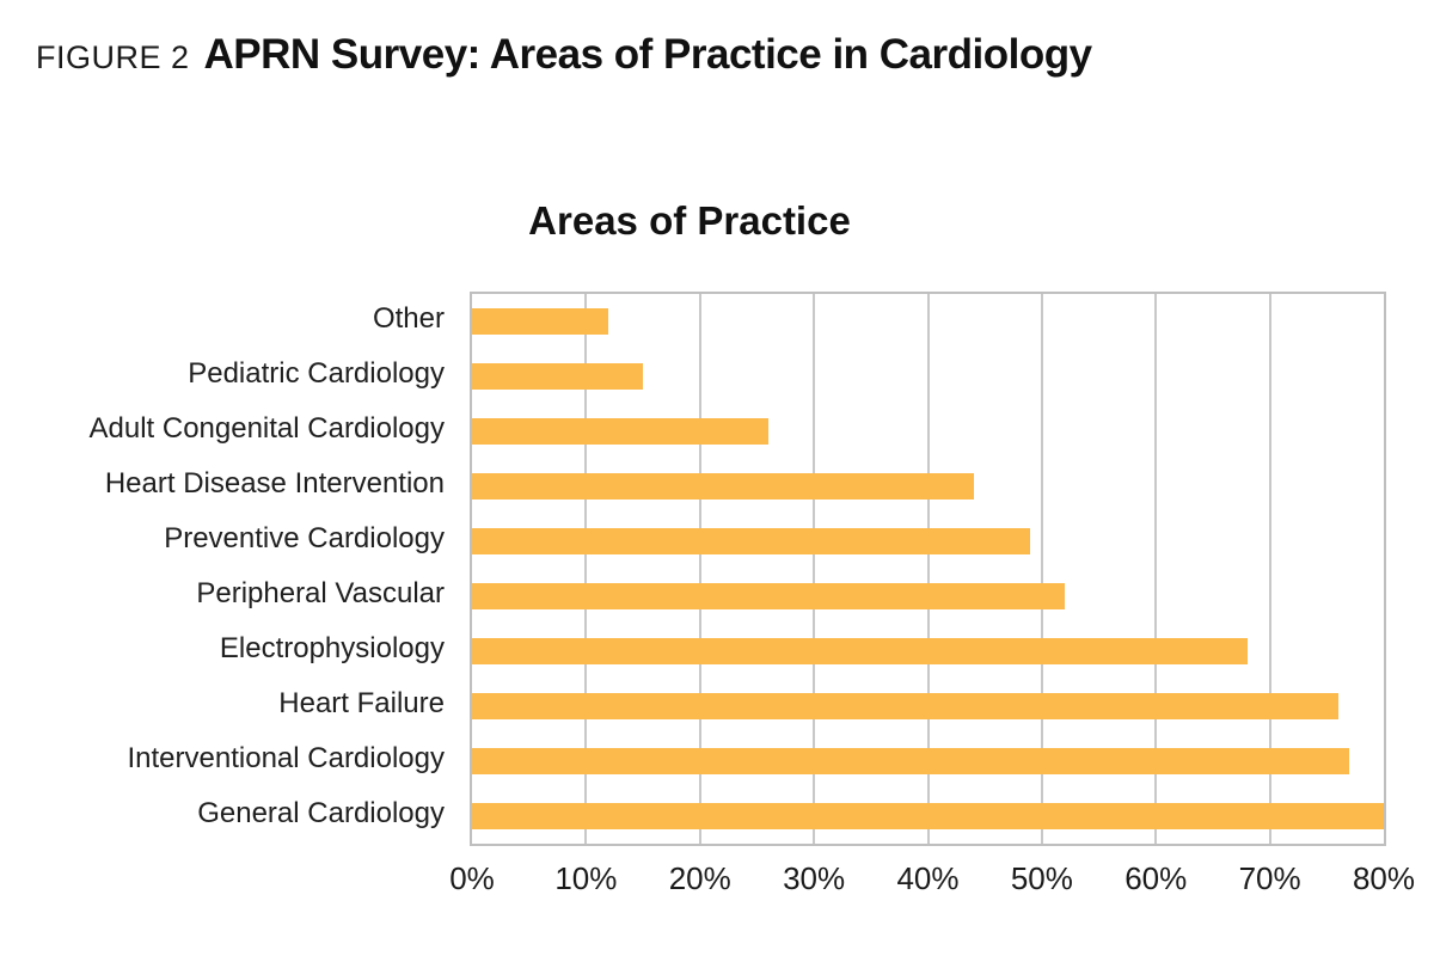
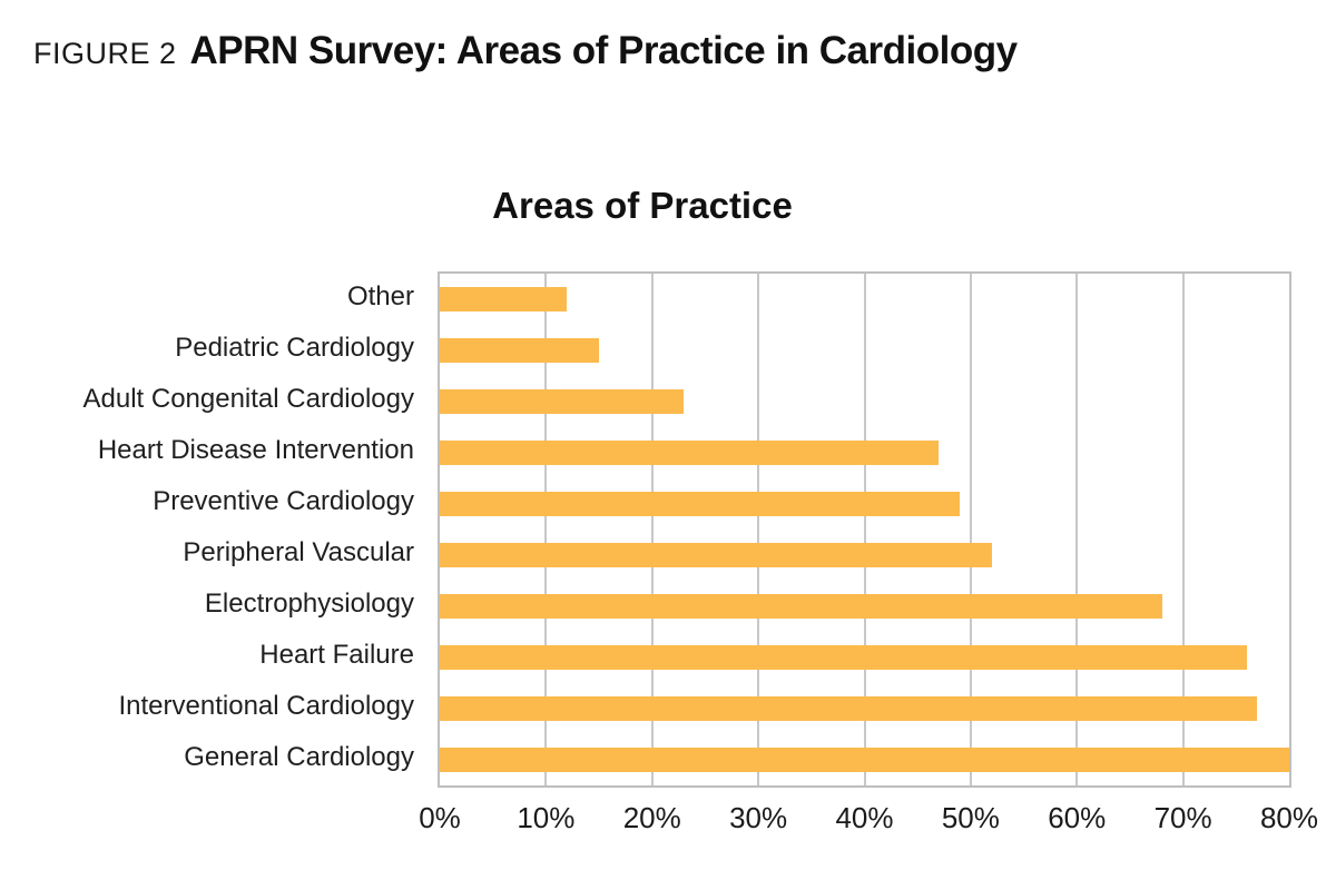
Adult Congenital Cardiology: 26% -> 23%
Heart Disease Intervention: 44% -> 47%
